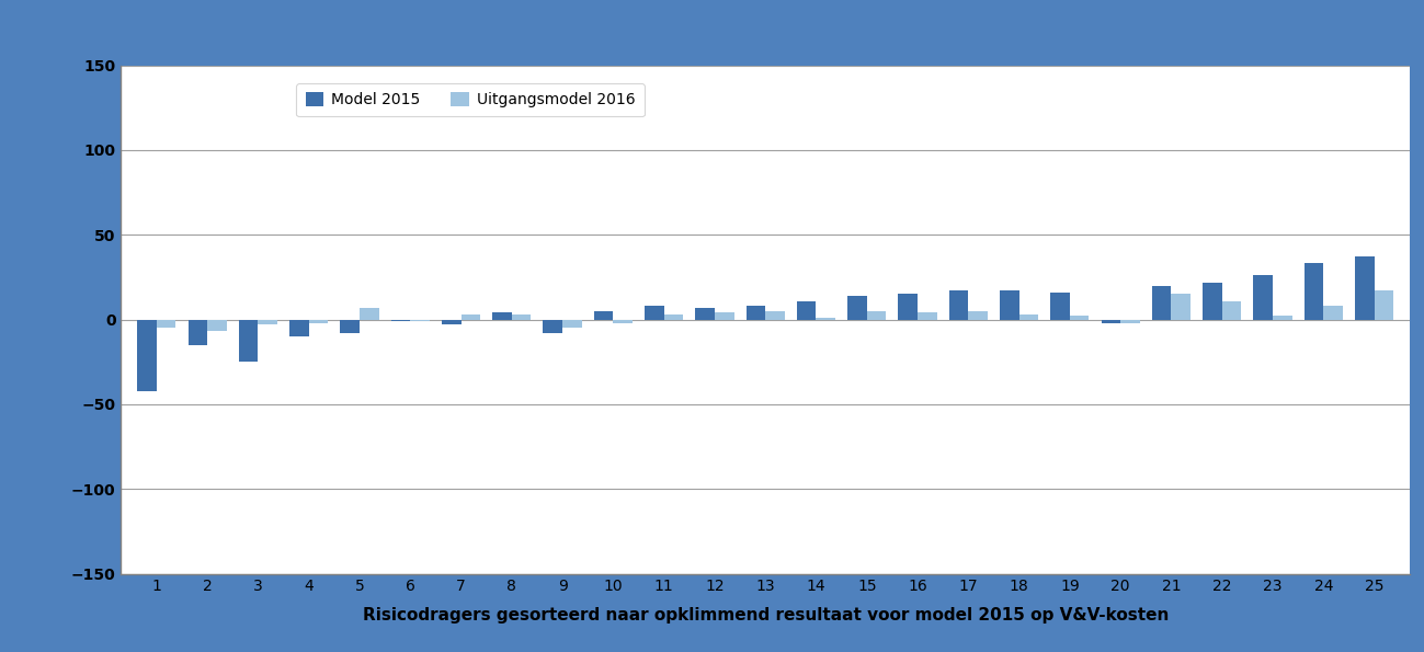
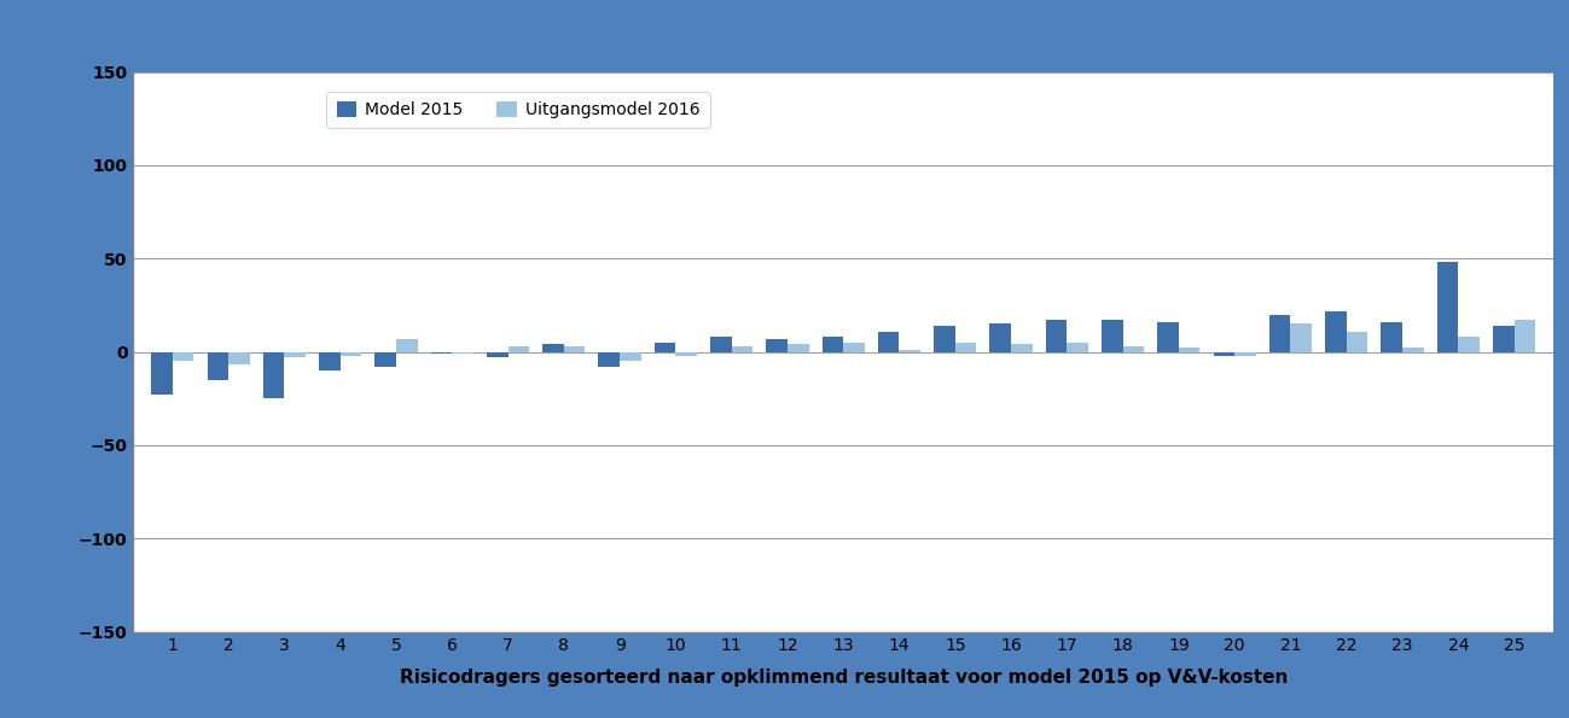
Model 2015/1: -42 -> -23
Model 2015/23: 26 -> 16
Model 2015/24: 33 -> 48
Model 2015/25: 37 -> 14
